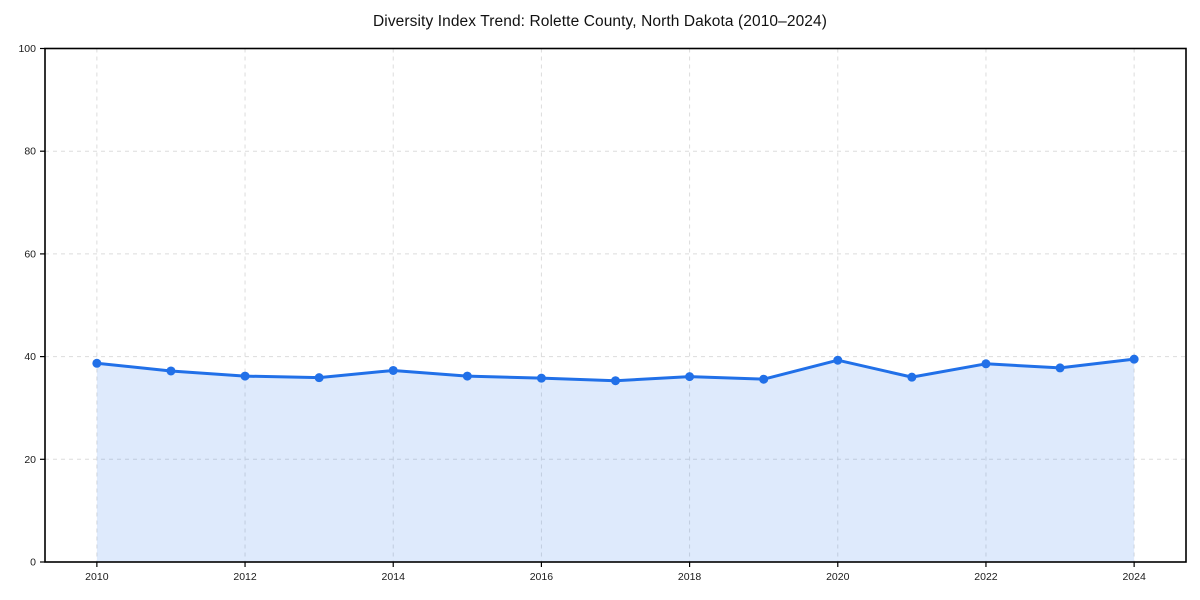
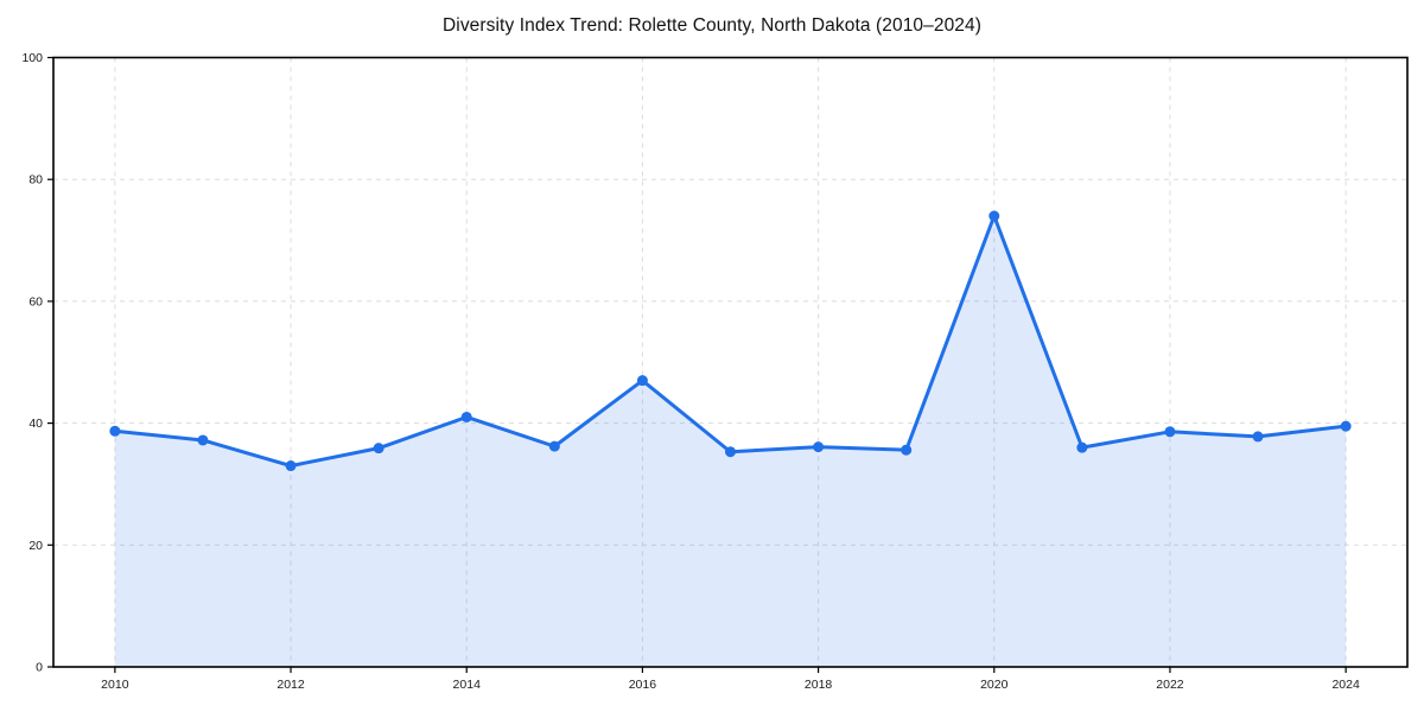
2012: 36 -> 33
2014: 37 -> 41
2016: 36 -> 47
2020: 39 -> 74
